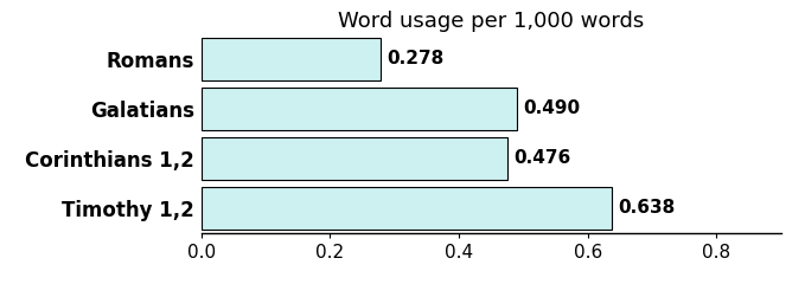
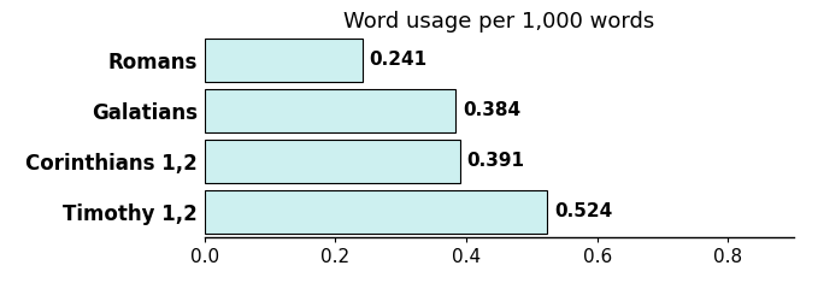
Romans: 0.278 -> 0.241
Galatians: 0.490 -> 0.384
Corinthians 1,2: 0.476 -> 0.391
Timothy 1,2: 0.638 -> 0.524
